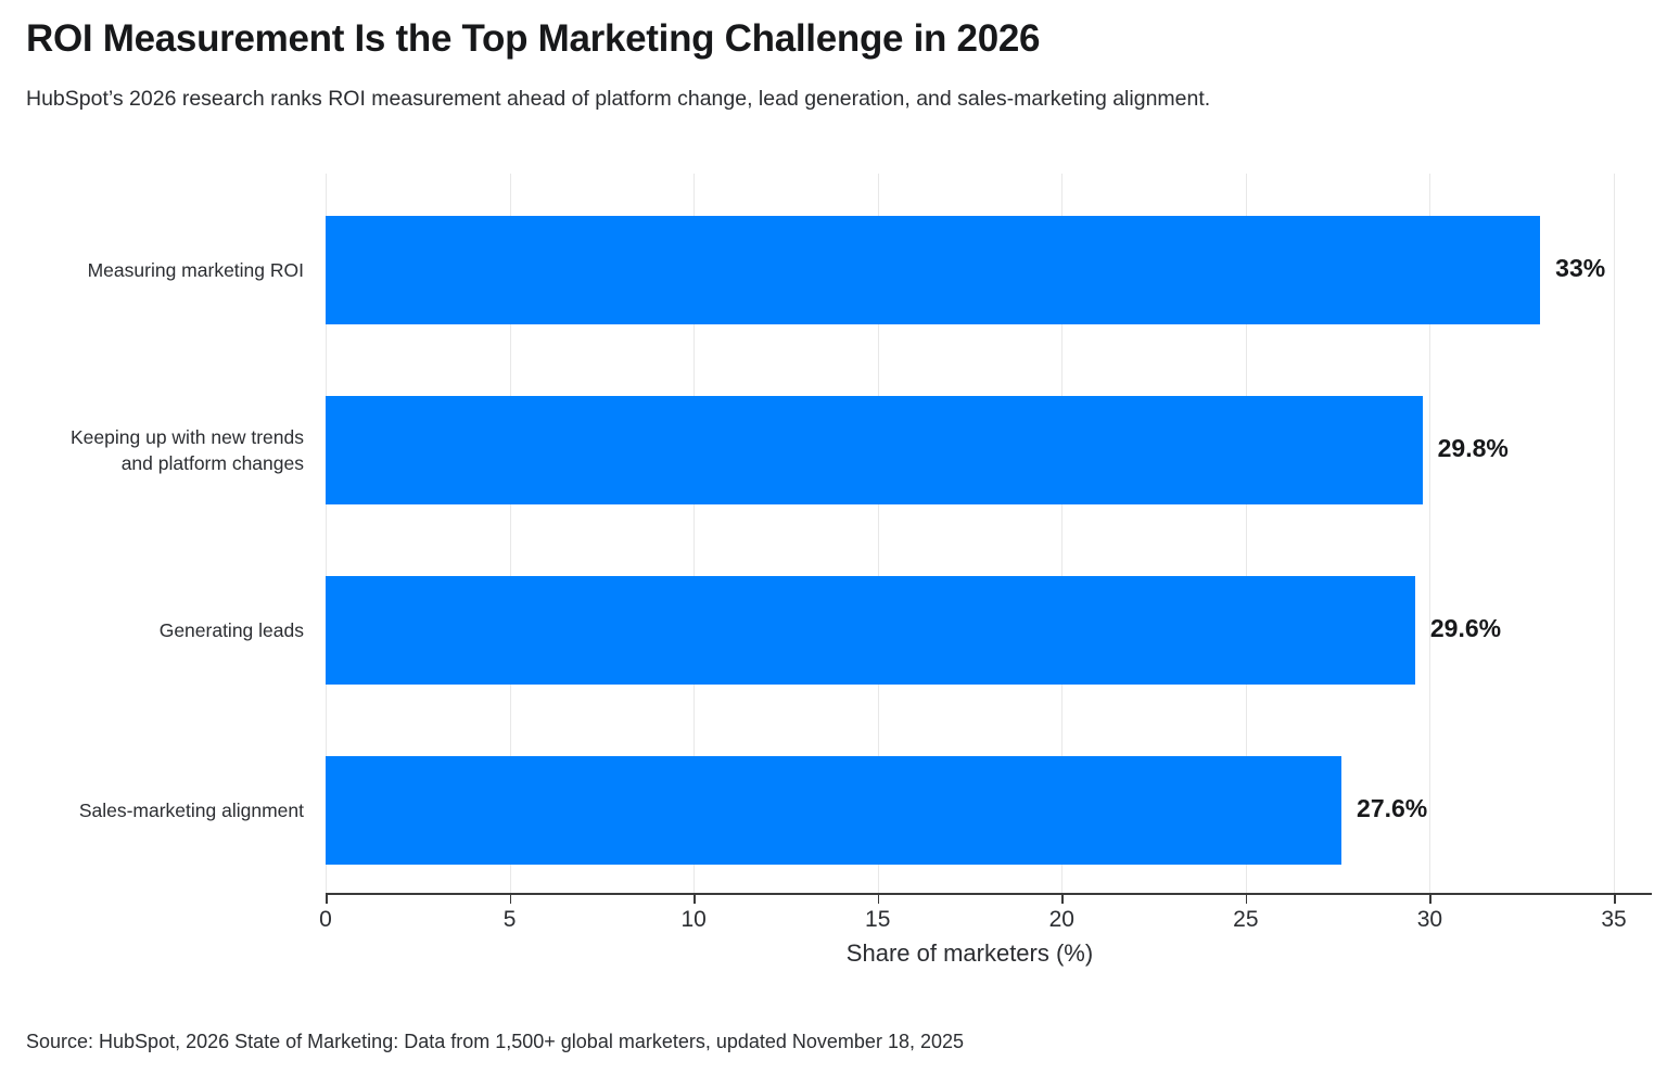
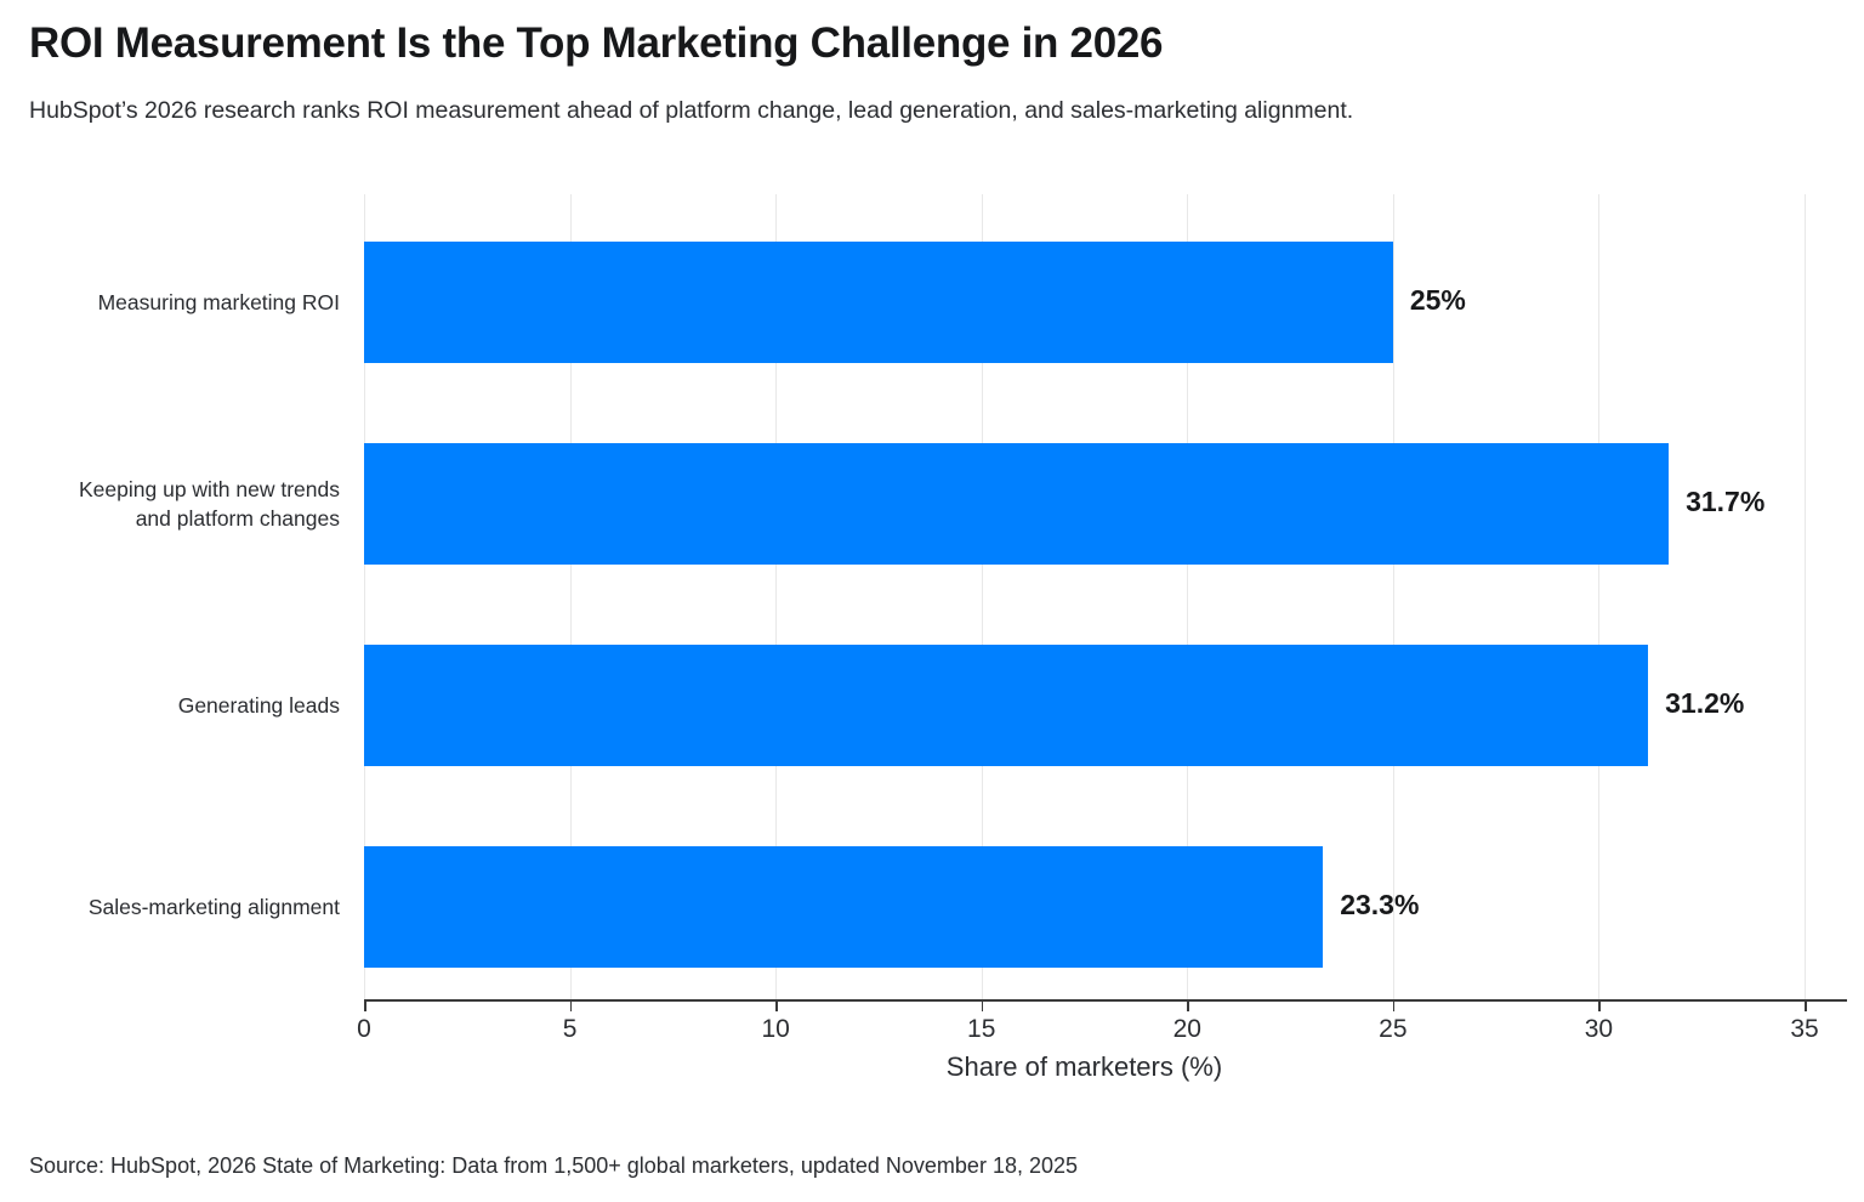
Measuring marketing ROI: 33% -> 25%
Keeping up with new trends and platform changes: 29.8% -> 31.7%
Generating leads: 29.6% -> 31.2%
Sales-marketing alignment: 27.6% -> 23.3%
